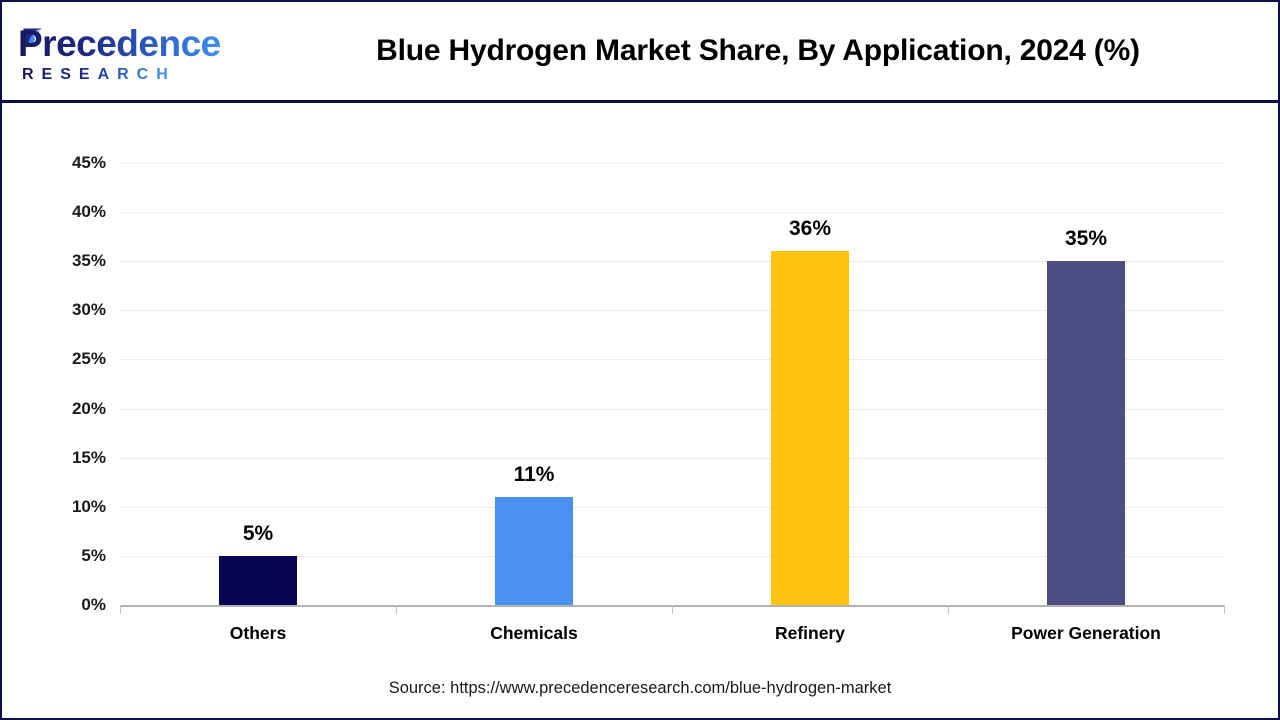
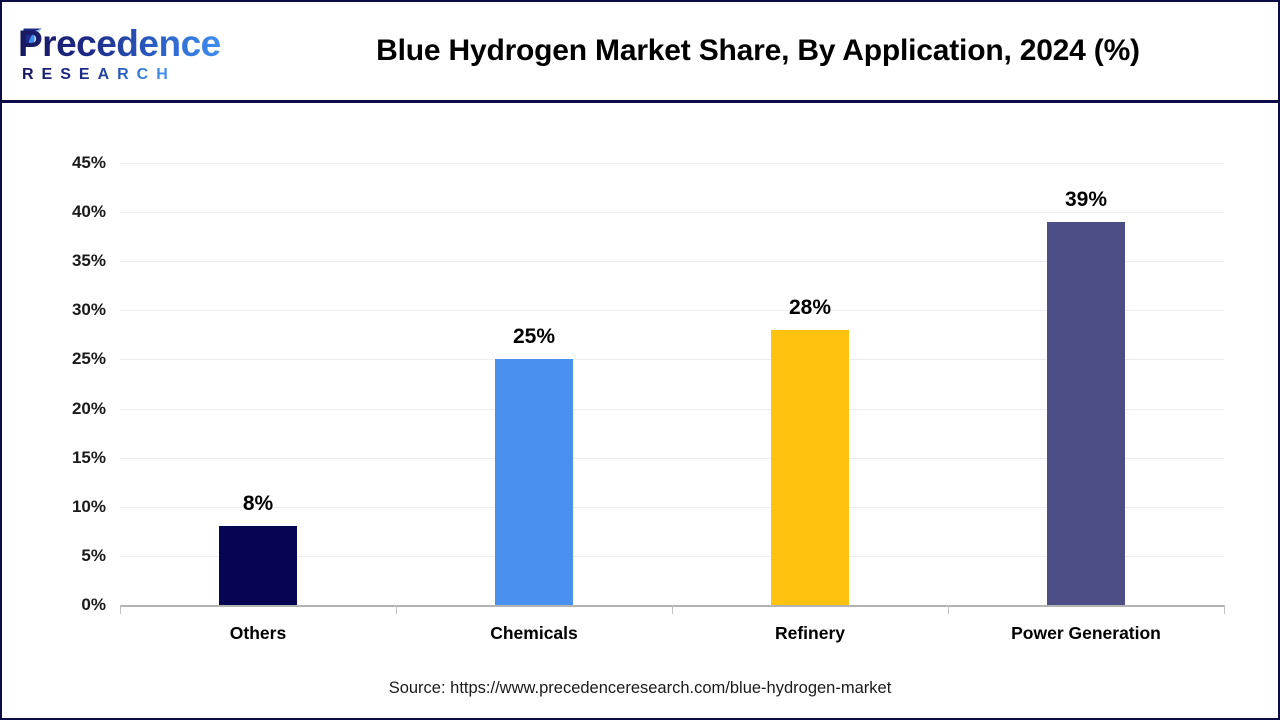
Others: 5% -> 8%
Chemicals: 11% -> 25%
Refinery: 36% -> 28%
Power Generation: 35% -> 39%
